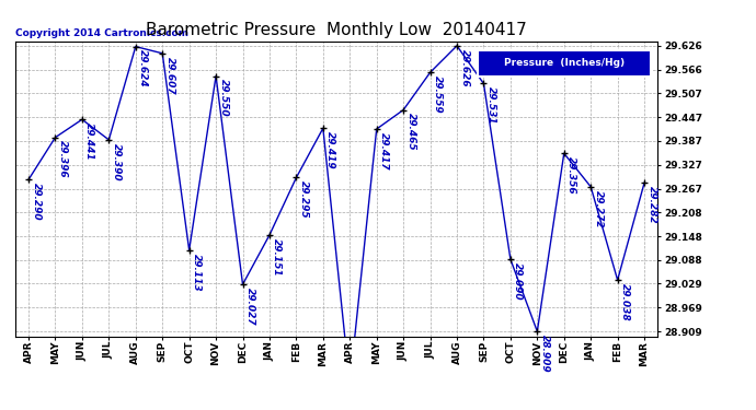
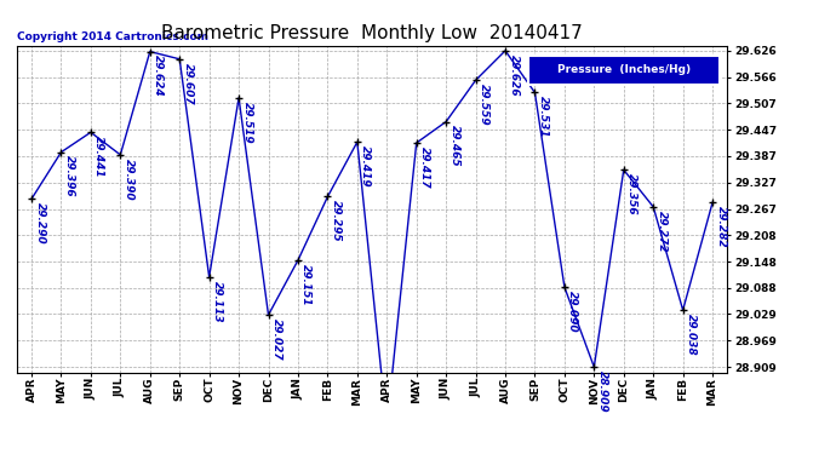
NOV: 29.550 -> 29.519
